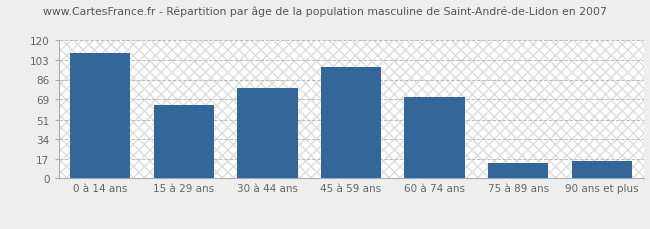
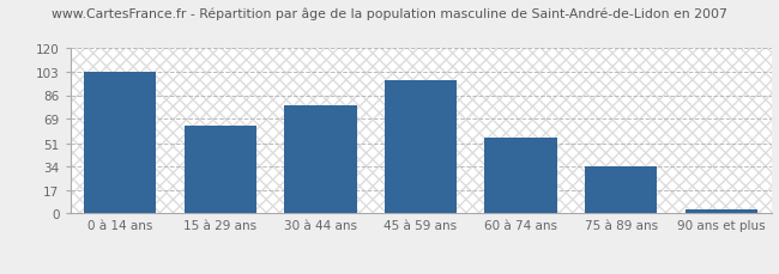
0 à 14 ans: 109 -> 103
60 à 74 ans: 71 -> 55
75 à 89 ans: 13 -> 34
90 ans et plus: 15 -> 3
